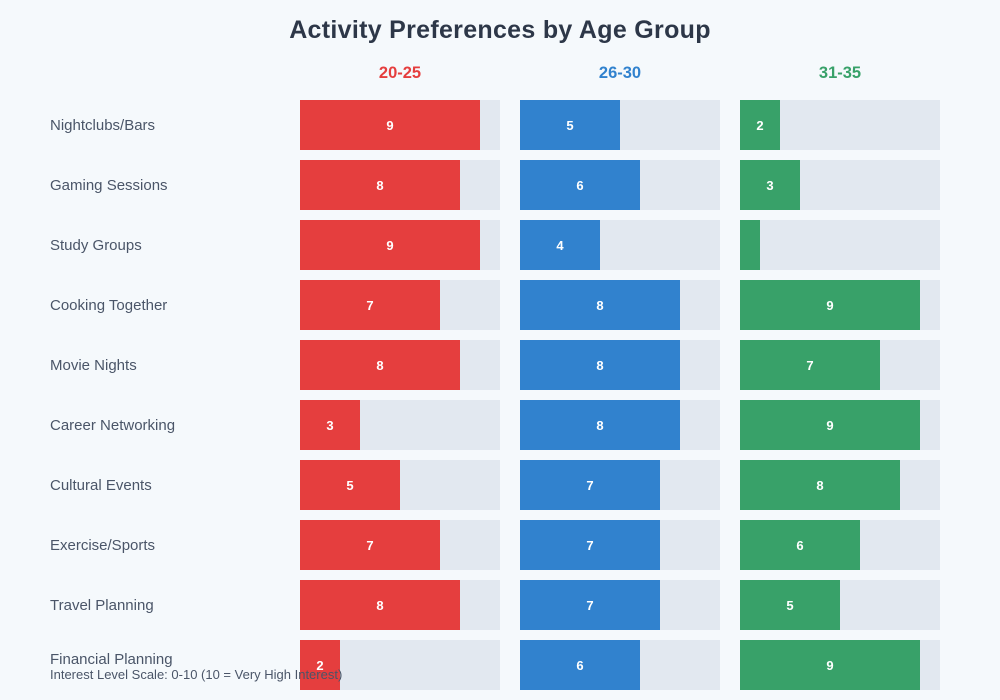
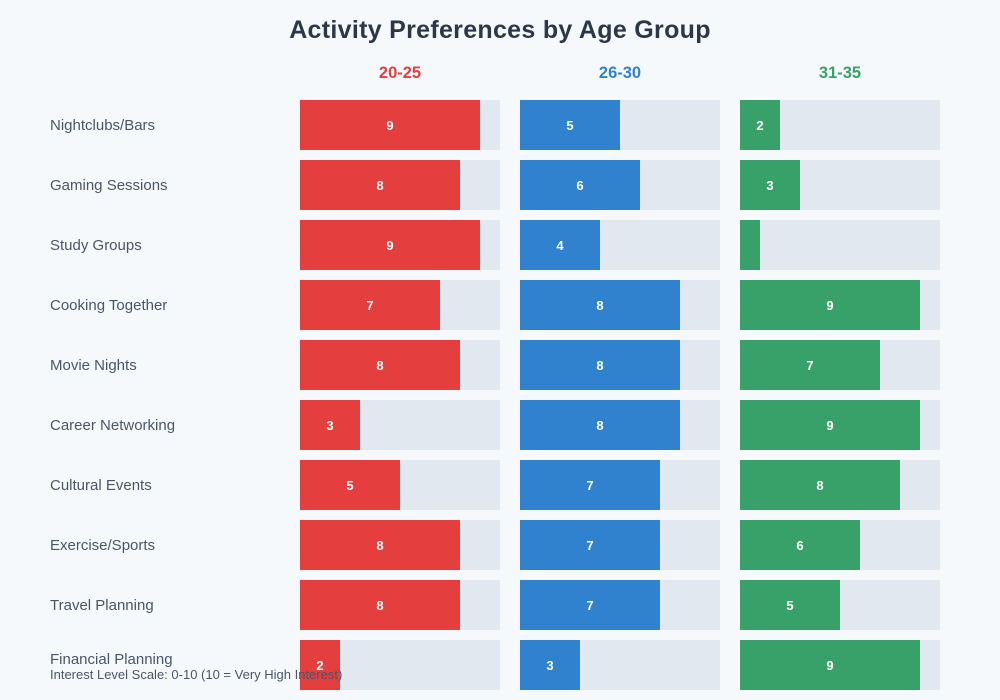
20-25/Exercise/Sports: 7 -> 8
26-30/Financial Planning: 6 -> 3
